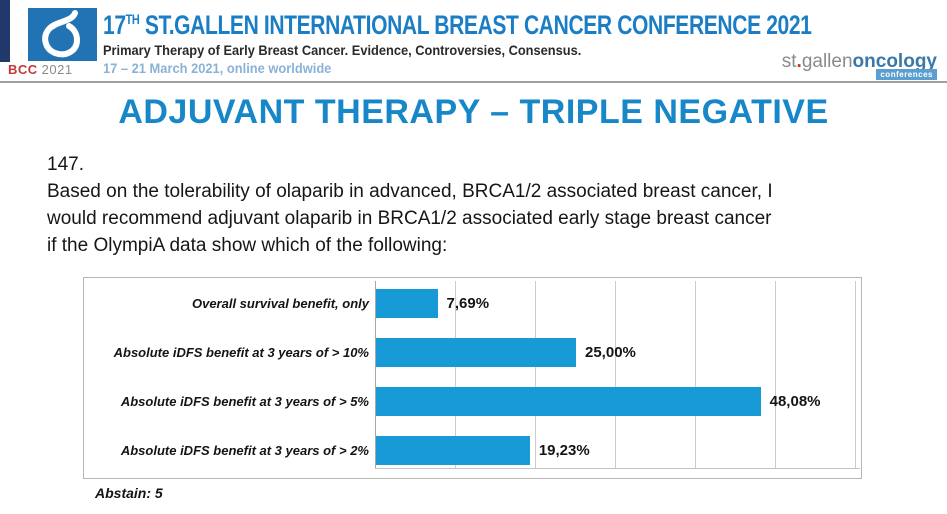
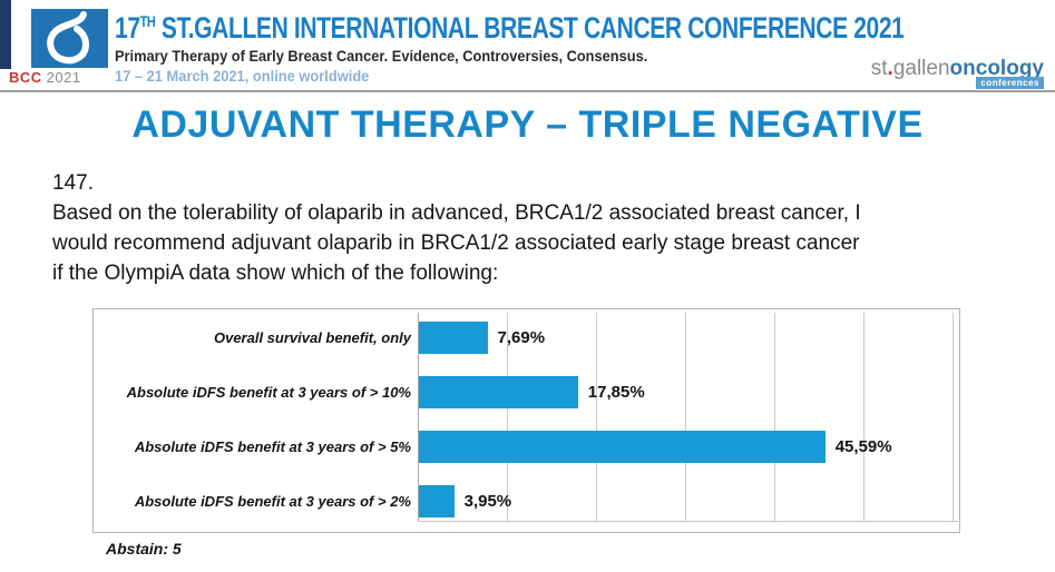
Absolute iDFS benefit at 3 years of > 10%: 25,00% -> 17,85%
Absolute iDFS benefit at 3 years of > 5%: 48,08% -> 45,59%
Absolute iDFS benefit at 3 years of > 2%: 19,23% -> 3,95%
